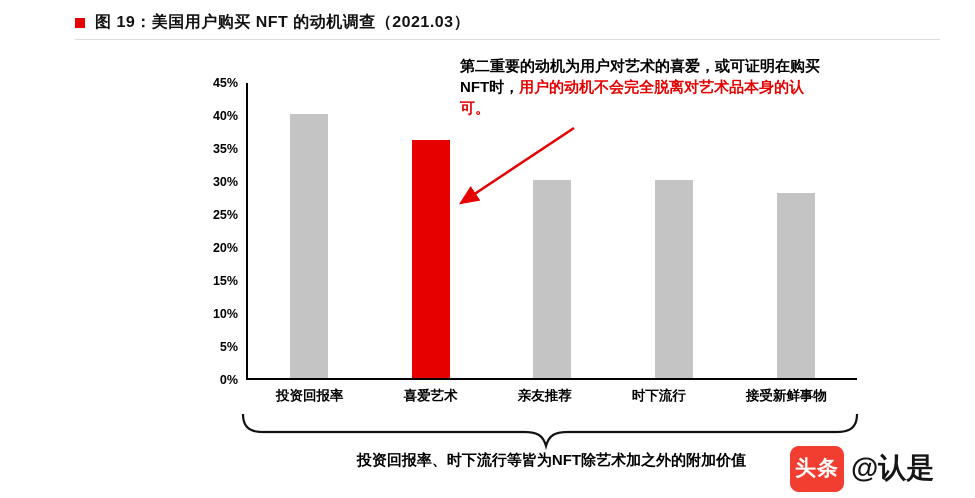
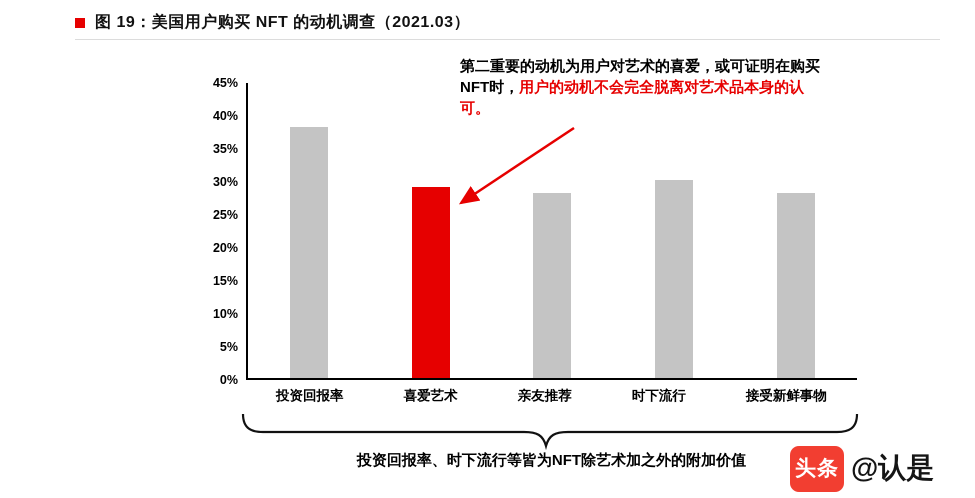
投资回报率: 40% -> 38%
喜爱艺术: 36% -> 29%
亲友推荐: 30% -> 28%
